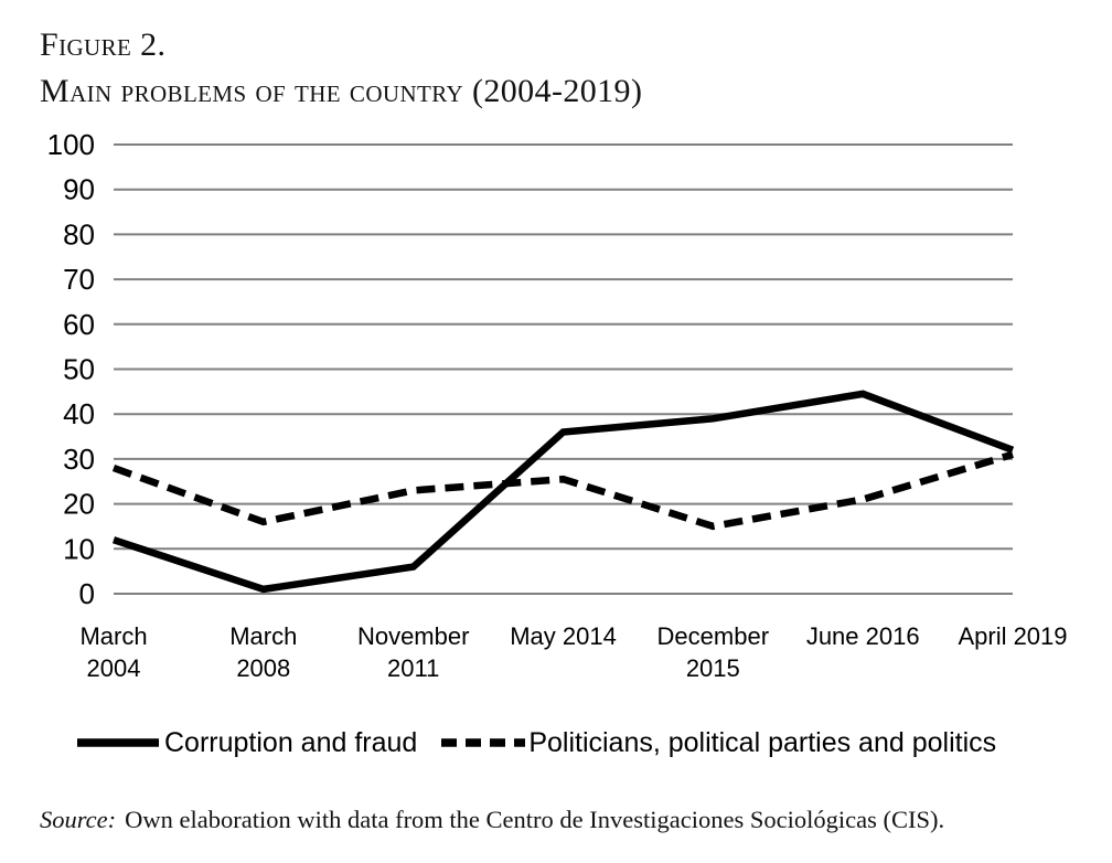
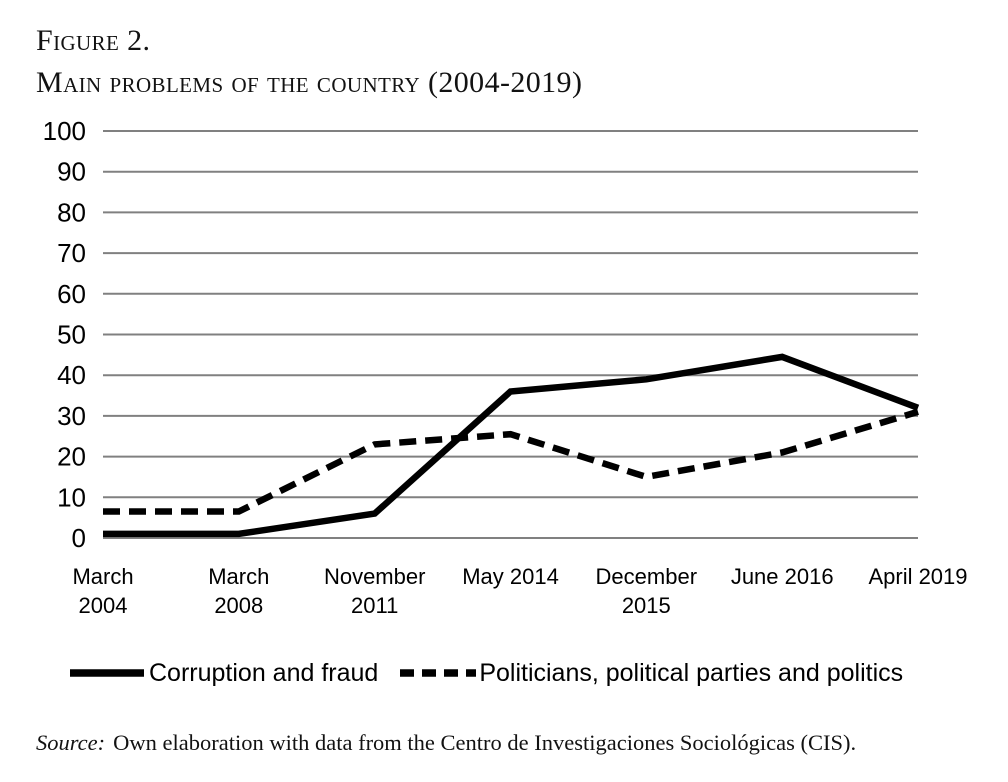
Corruption and fraud/March 2004: 12 -> 1
Politicians, political parties and politics/March 2004: 28 -> 6
Politicians, political parties and politics/March 2008: 16 -> 6
